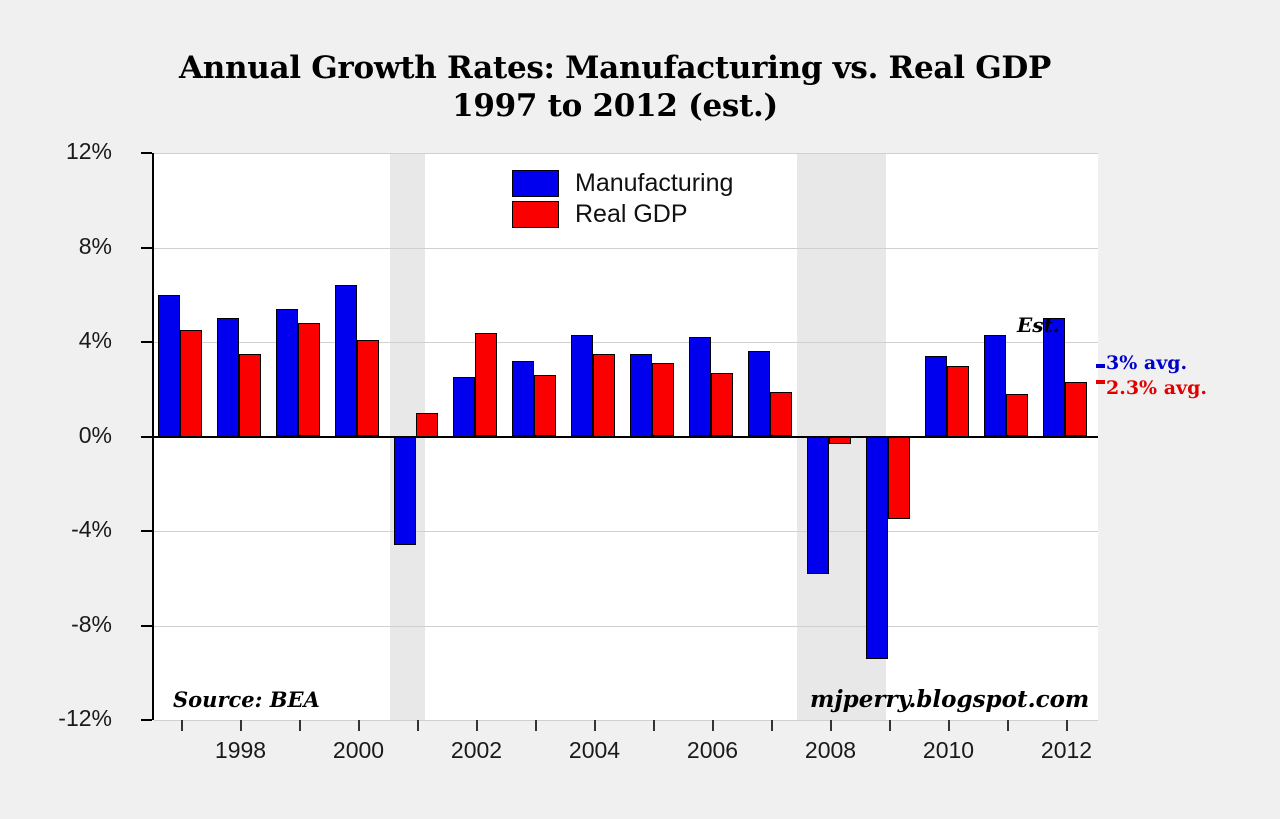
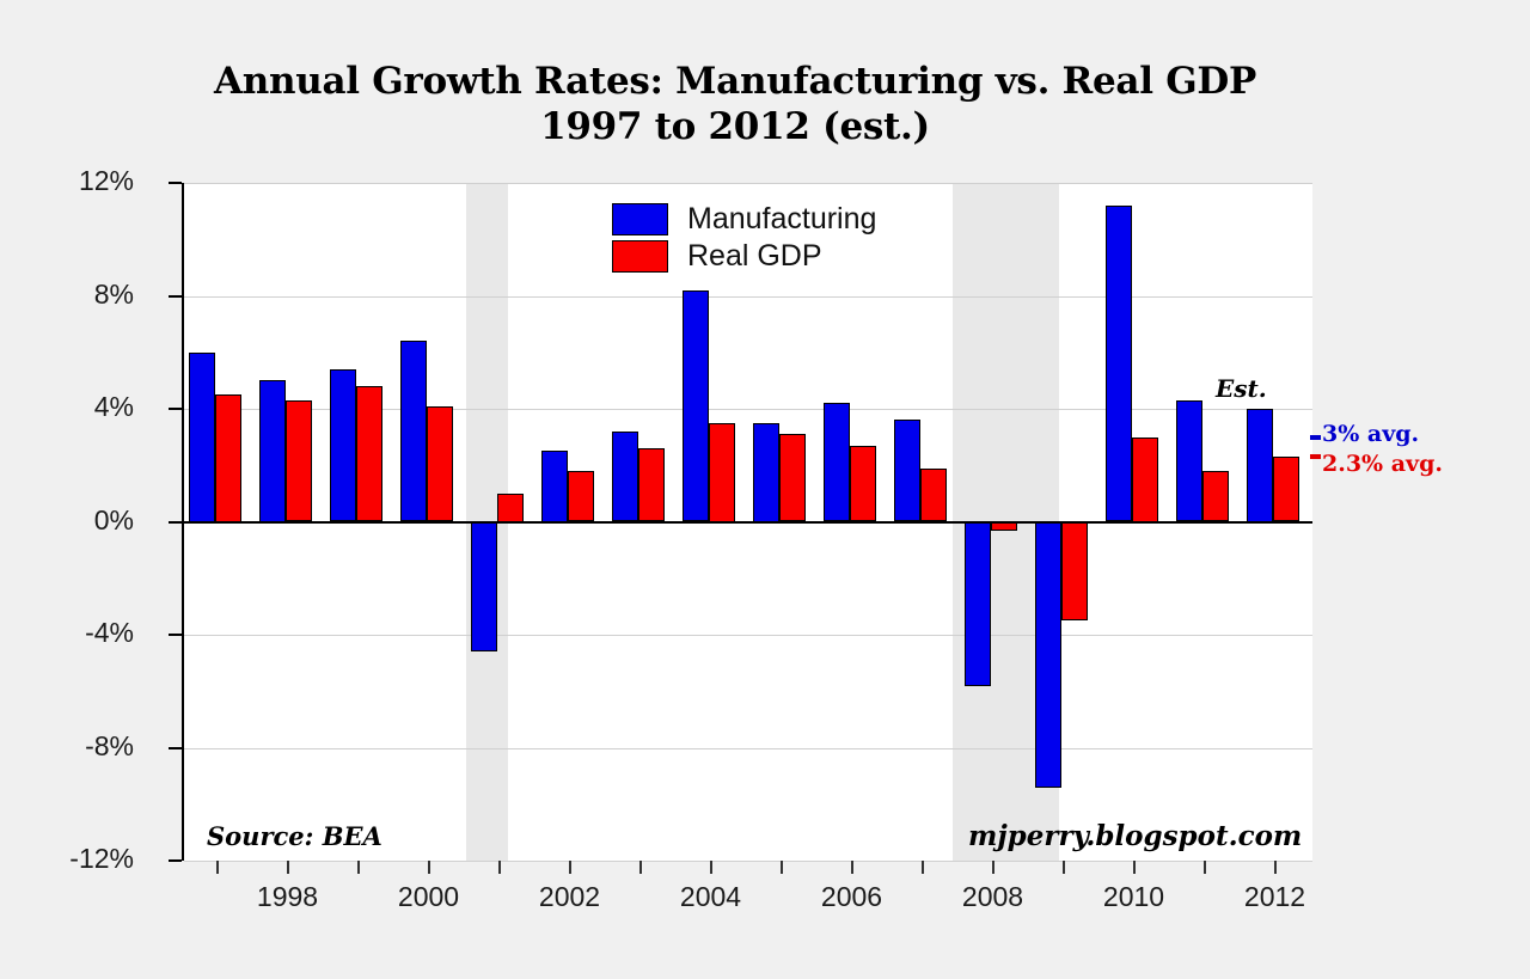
Real GDP/1998: 3.5% -> 4.3%
Real GDP/2002: 4.4% -> 1.8%
Manufacturing/2004: 4.3% -> 8.2%
Manufacturing/2010: 3.4% -> 11.2%
Manufacturing/2012: 5.0% -> 4.0%
